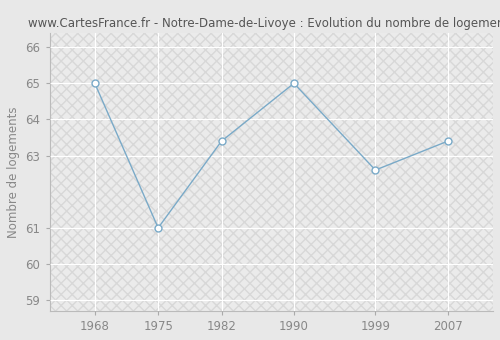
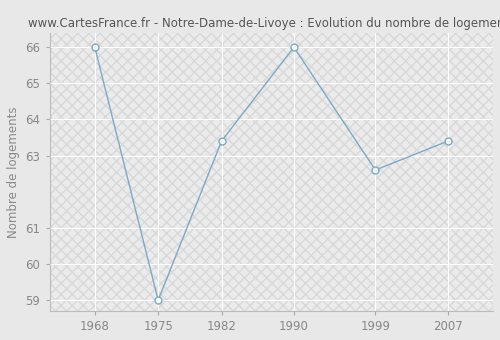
1968: 65.0 -> 66.0
1975: 61.0 -> 59.0
1990: 65.0 -> 66.0
